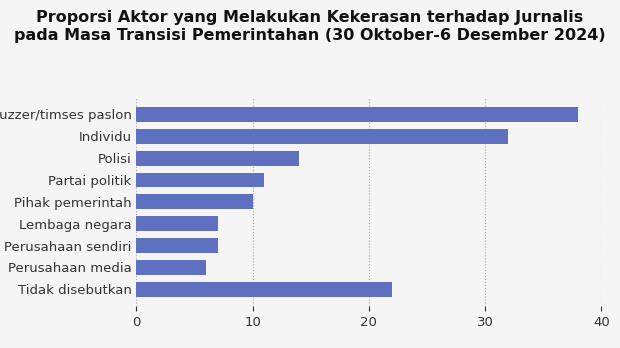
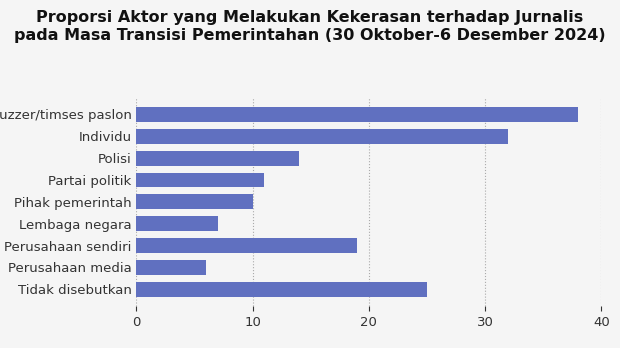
Perusahaan sendiri: 7 -> 19
Tidak disebutkan: 22 -> 25
